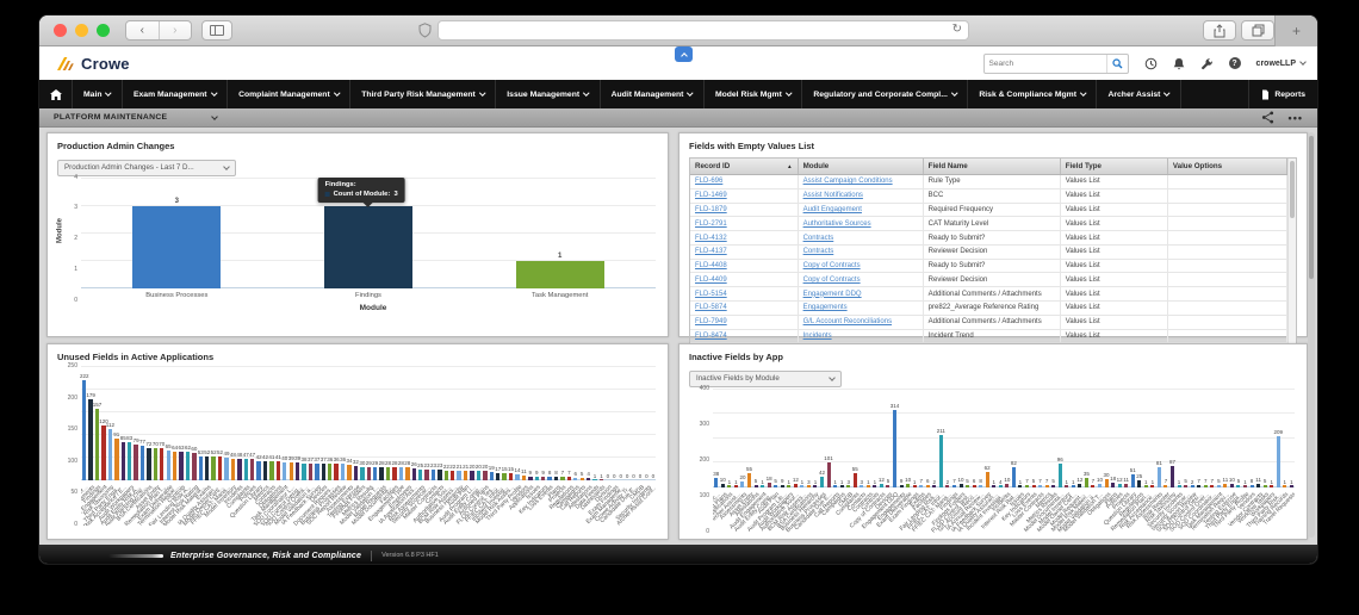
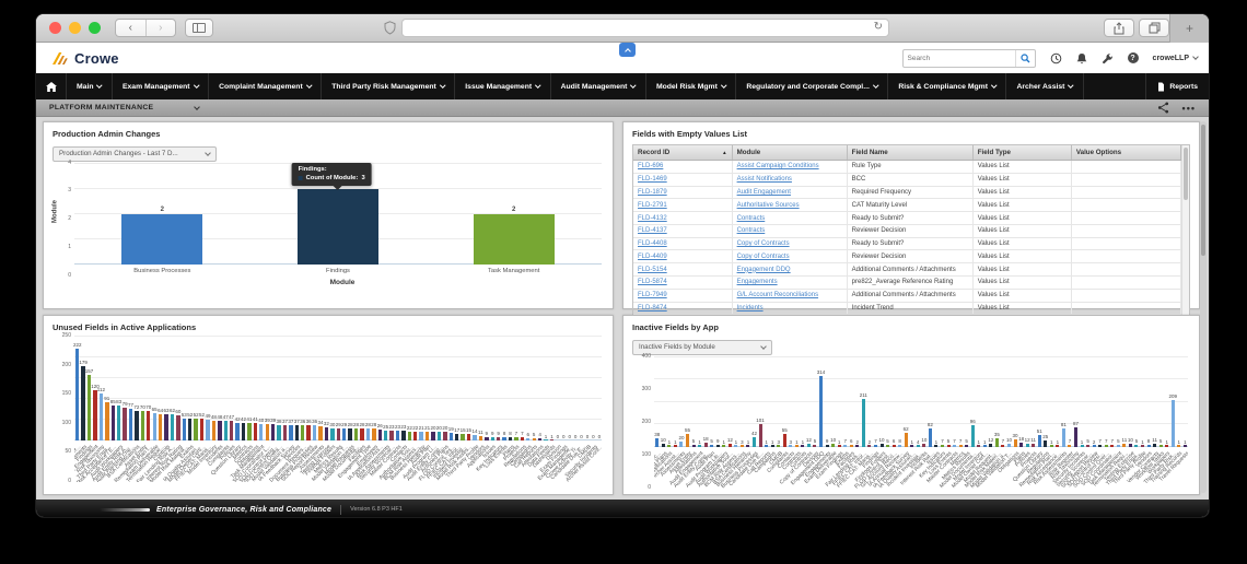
Production Admin Changes/Business Processes: 3 -> 2
Production Admin Changes/Task Management: 1 -> 2
